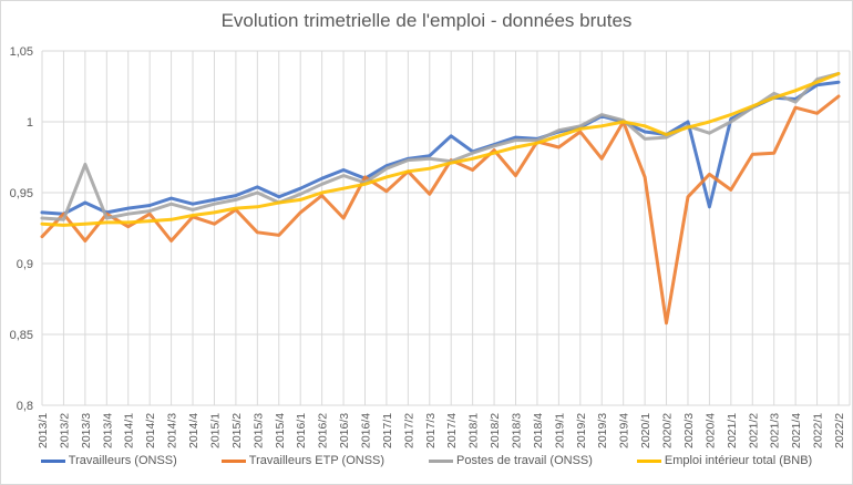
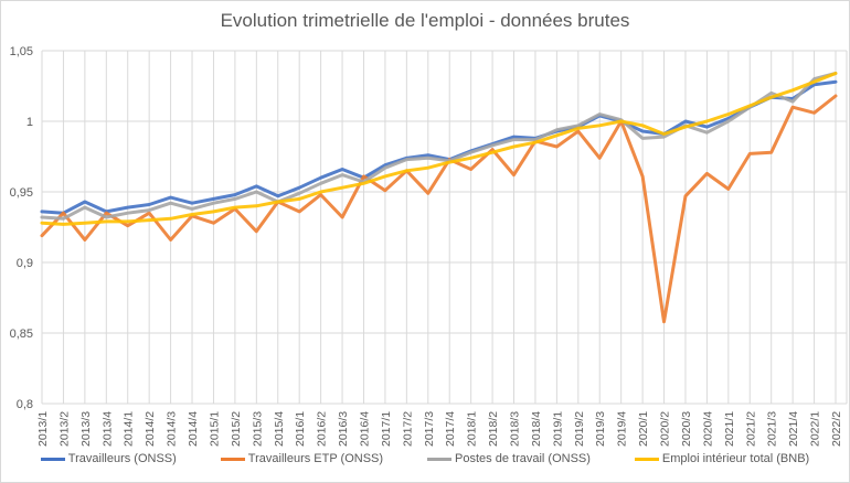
Postes de travail (ONSS)/2013/3: 0,97 -> 0,94
Travailleurs ETP (ONSS)/2015/4: 0,92 -> 0,94
Travailleurs (ONSS)/2017/4: 0,99 -> 0,97
Travailleurs (ONSS)/2020/4: 0,94 -> 1,00
